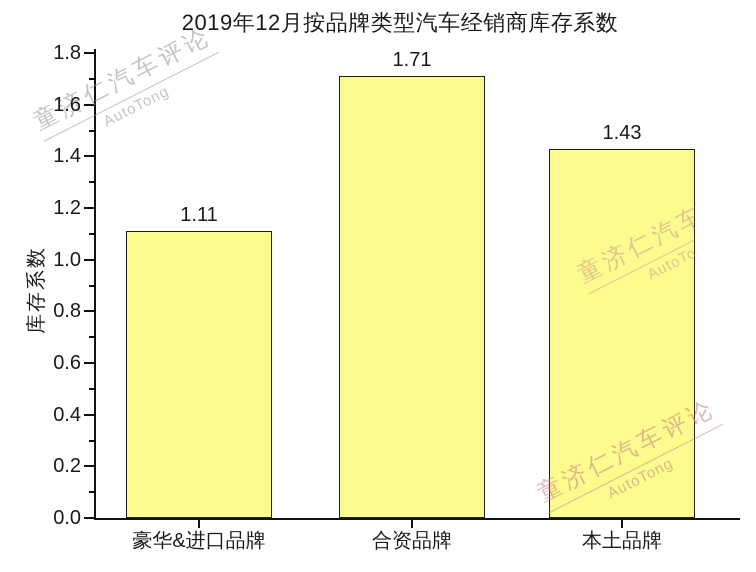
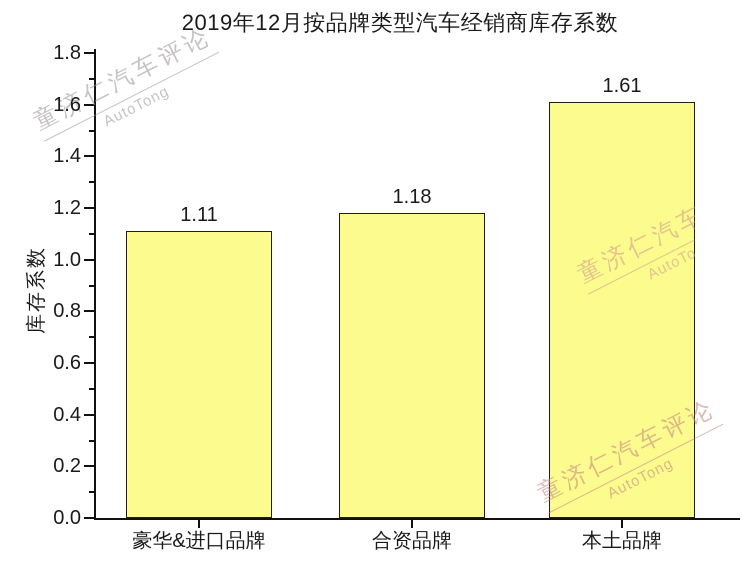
合资品牌: 1.71 -> 1.18
本土品牌: 1.43 -> 1.61
